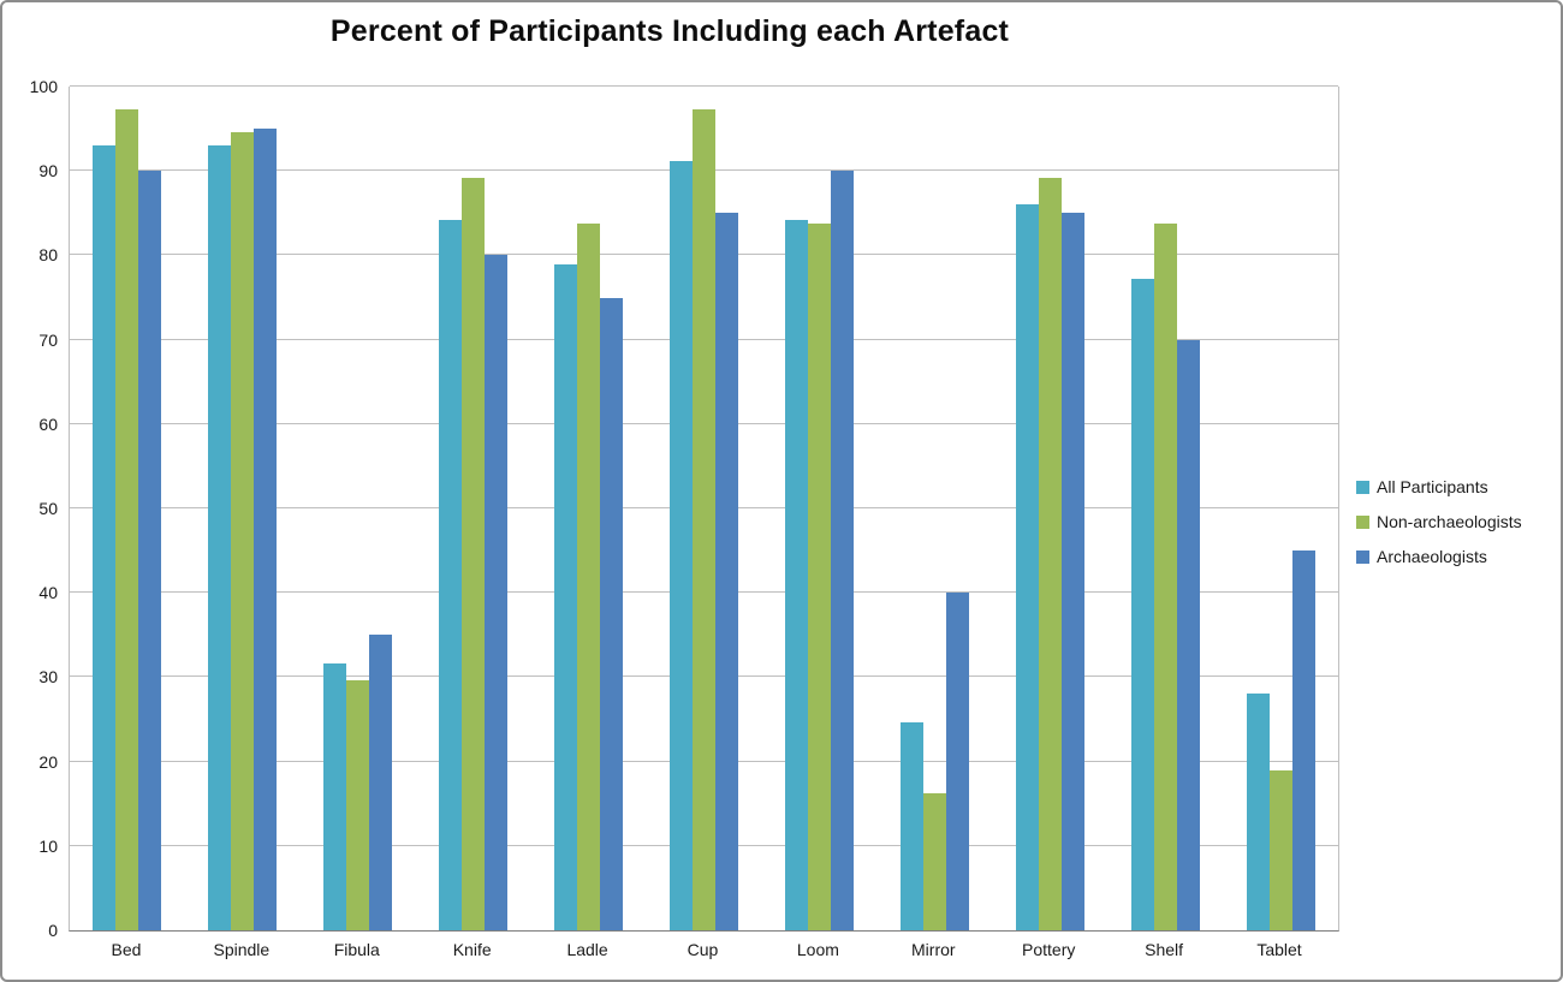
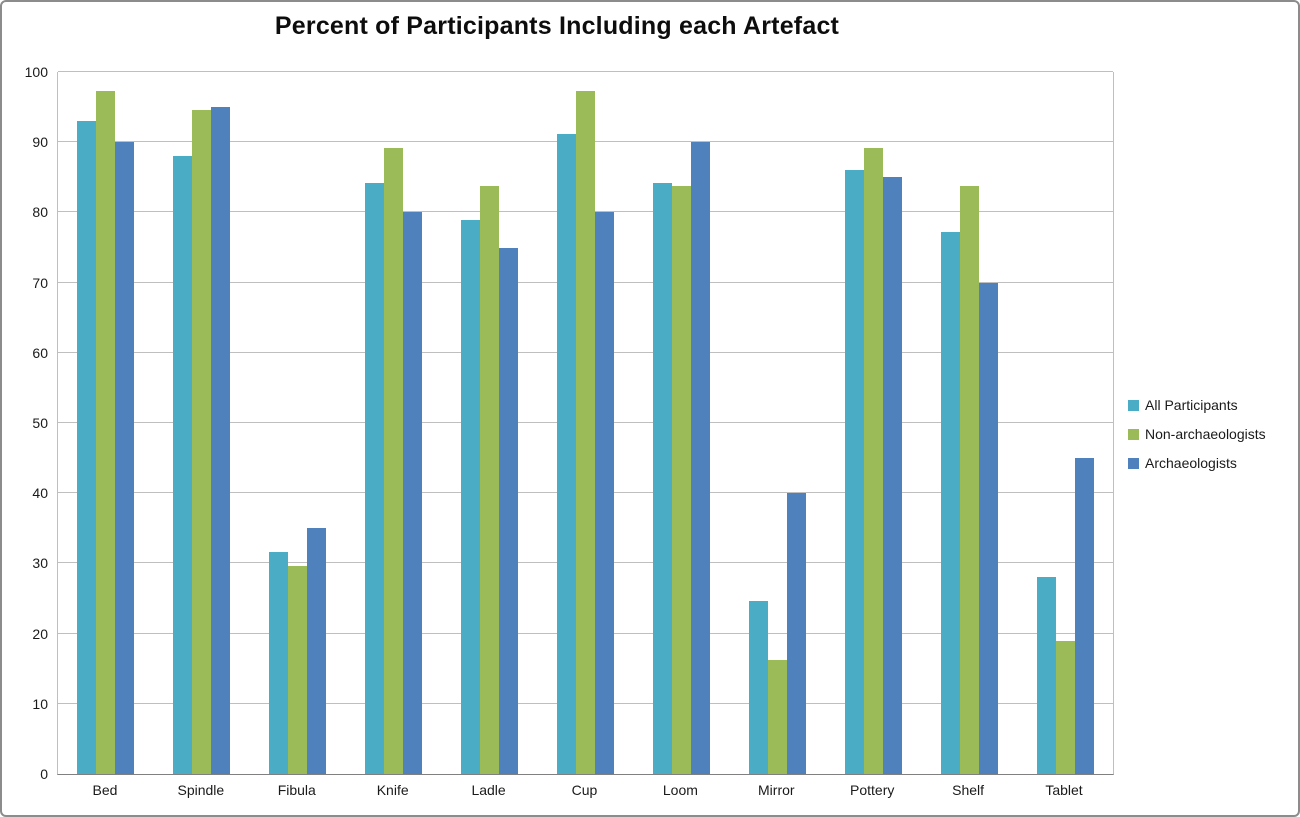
All Participants/Spindle: 93 -> 88
Archaeologists/Cup: 85 -> 80
